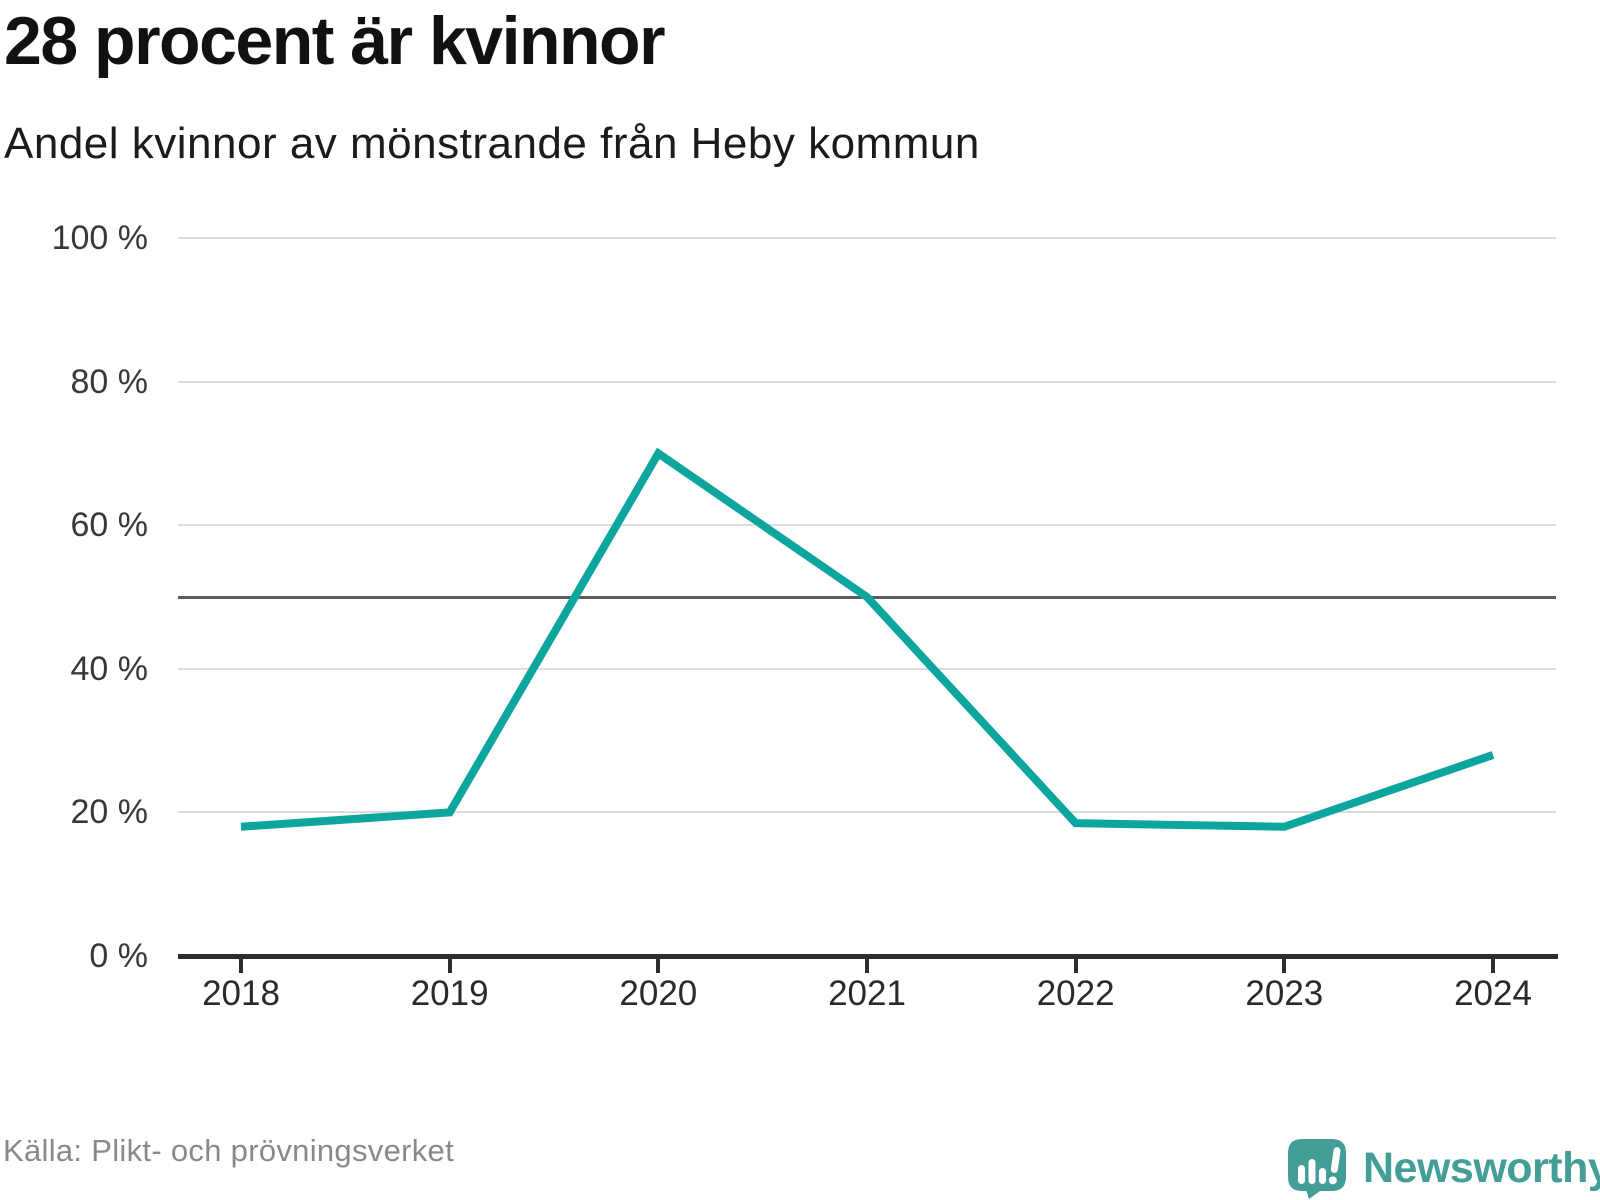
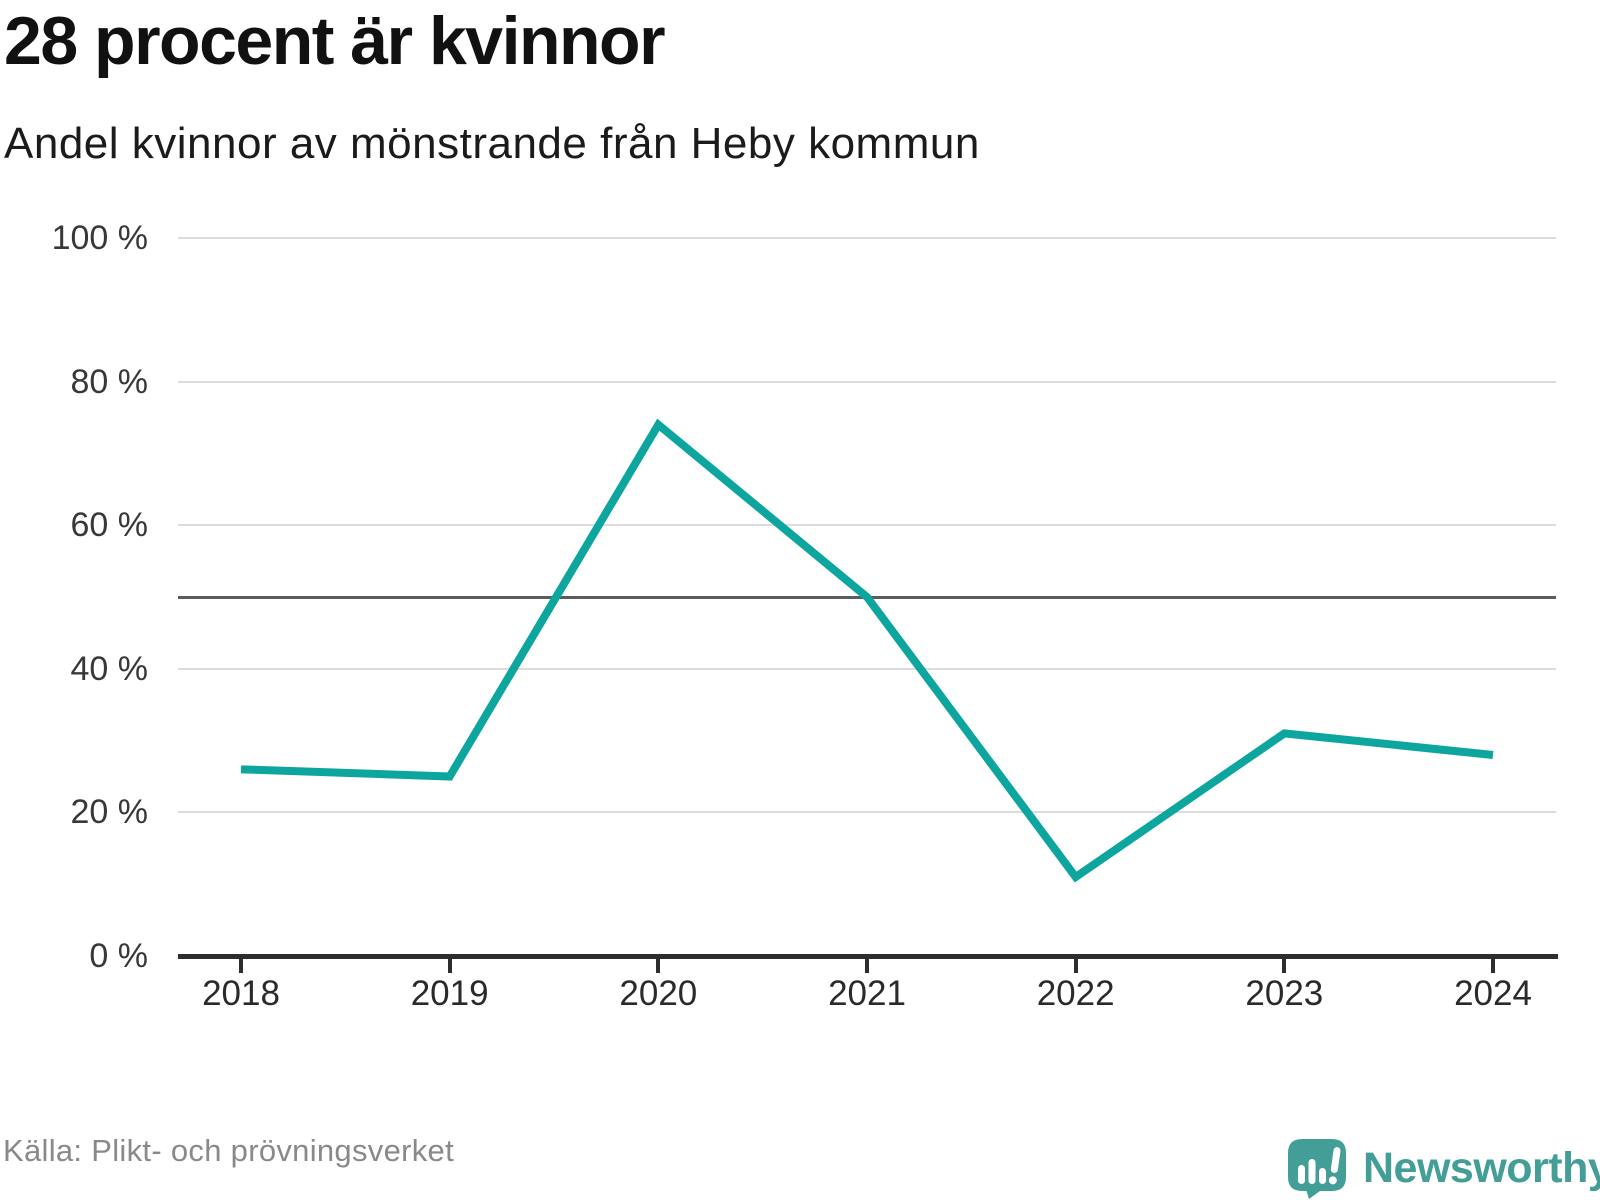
2018: 18% -> 26%
2019: 20% -> 25%
2020: 70% -> 74%
2022: 18% -> 11%
2023: 18% -> 31%
